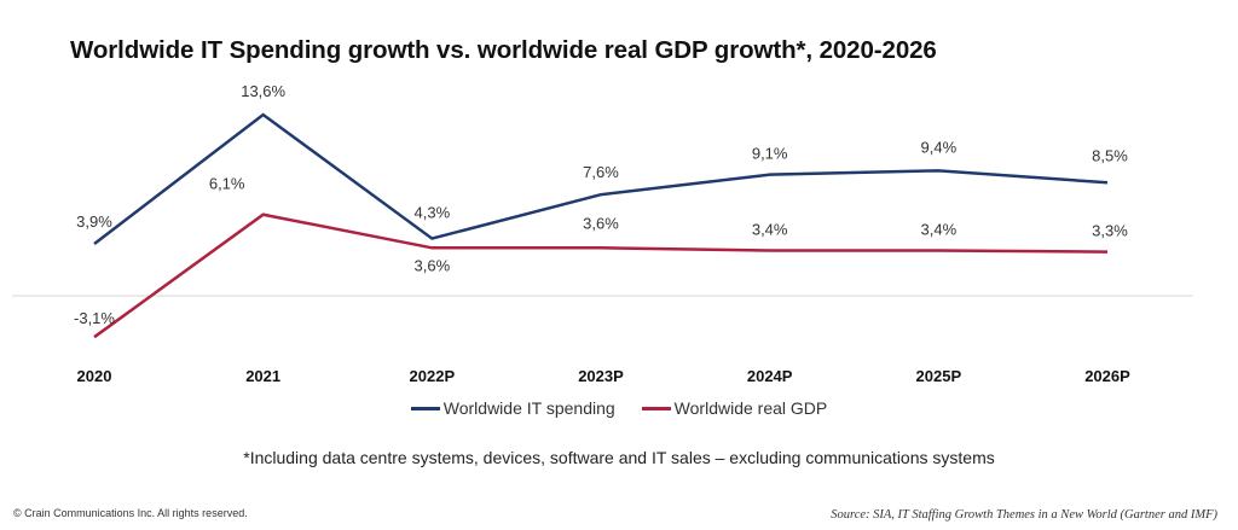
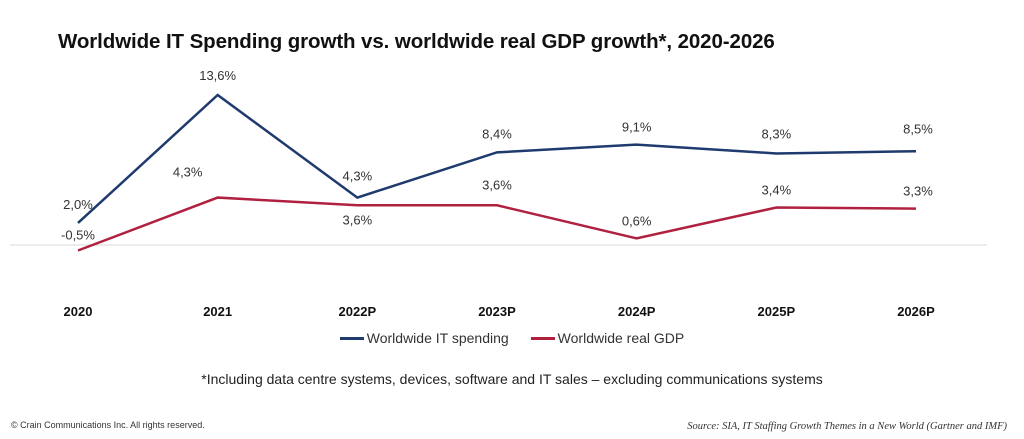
Worldwide IT spending/2020: 3,9% -> 2,0%
Worldwide real GDP/2020: -3,1% -> -0,5%
Worldwide real GDP/2021: 6,1% -> 4,3%
Worldwide IT spending/2023P: 7,6% -> 8,4%
Worldwide real GDP/2024P: 3,4% -> 0,6%
Worldwide IT spending/2025P: 9,4% -> 8,3%
